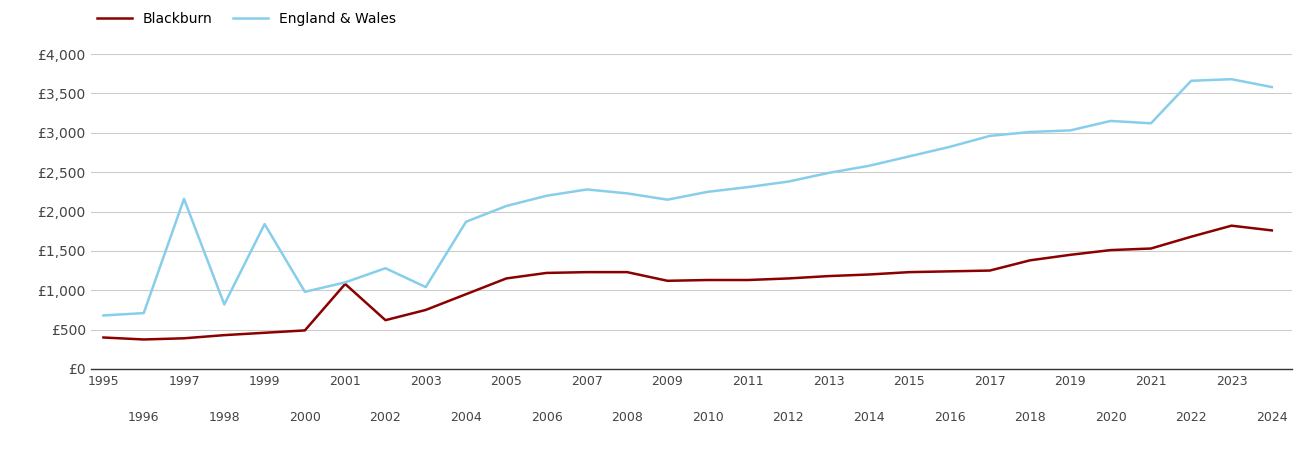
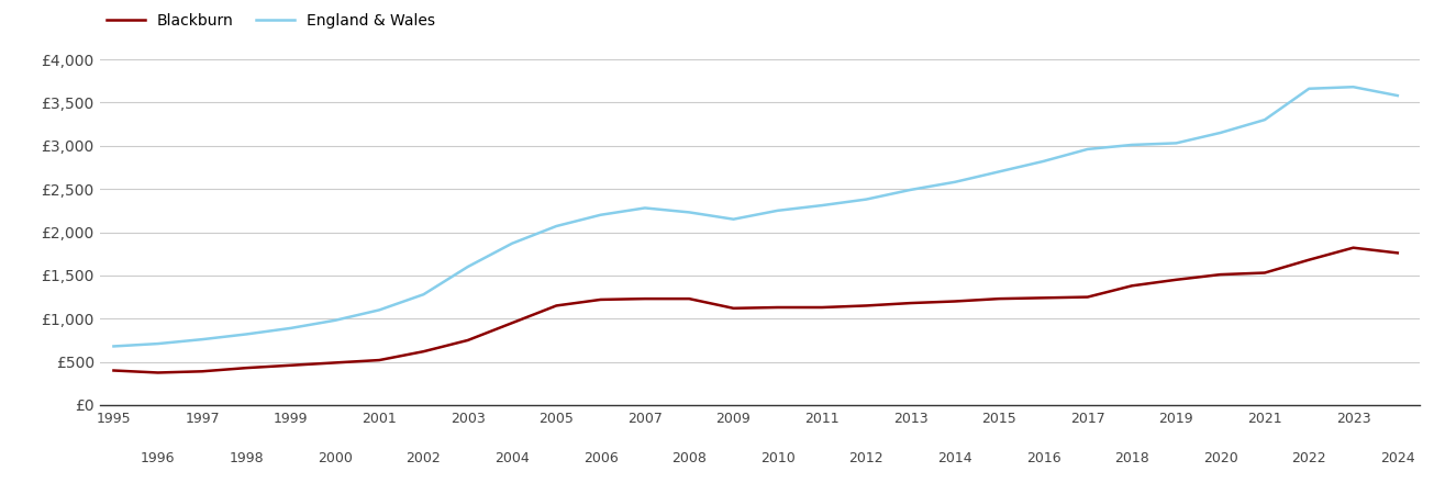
England & Wales/1997: £2,160 -> £760
England & Wales/1999: £1,840 -> £890
Blackburn/2001: £1,080 -> £520
England & Wales/2003: £1,040 -> £1,600
England & Wales/2021: £3,120 -> £3,300
